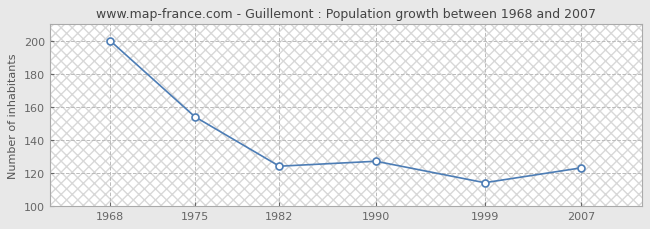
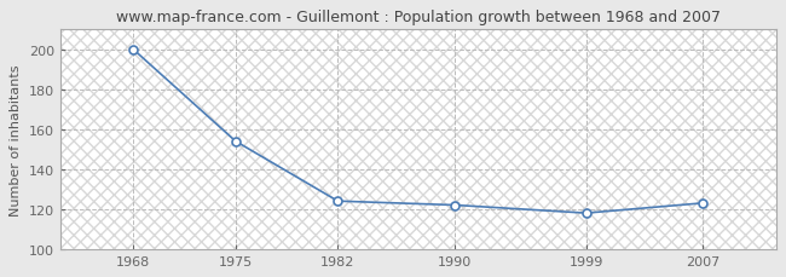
1990: 127 -> 122
1999: 114 -> 118
